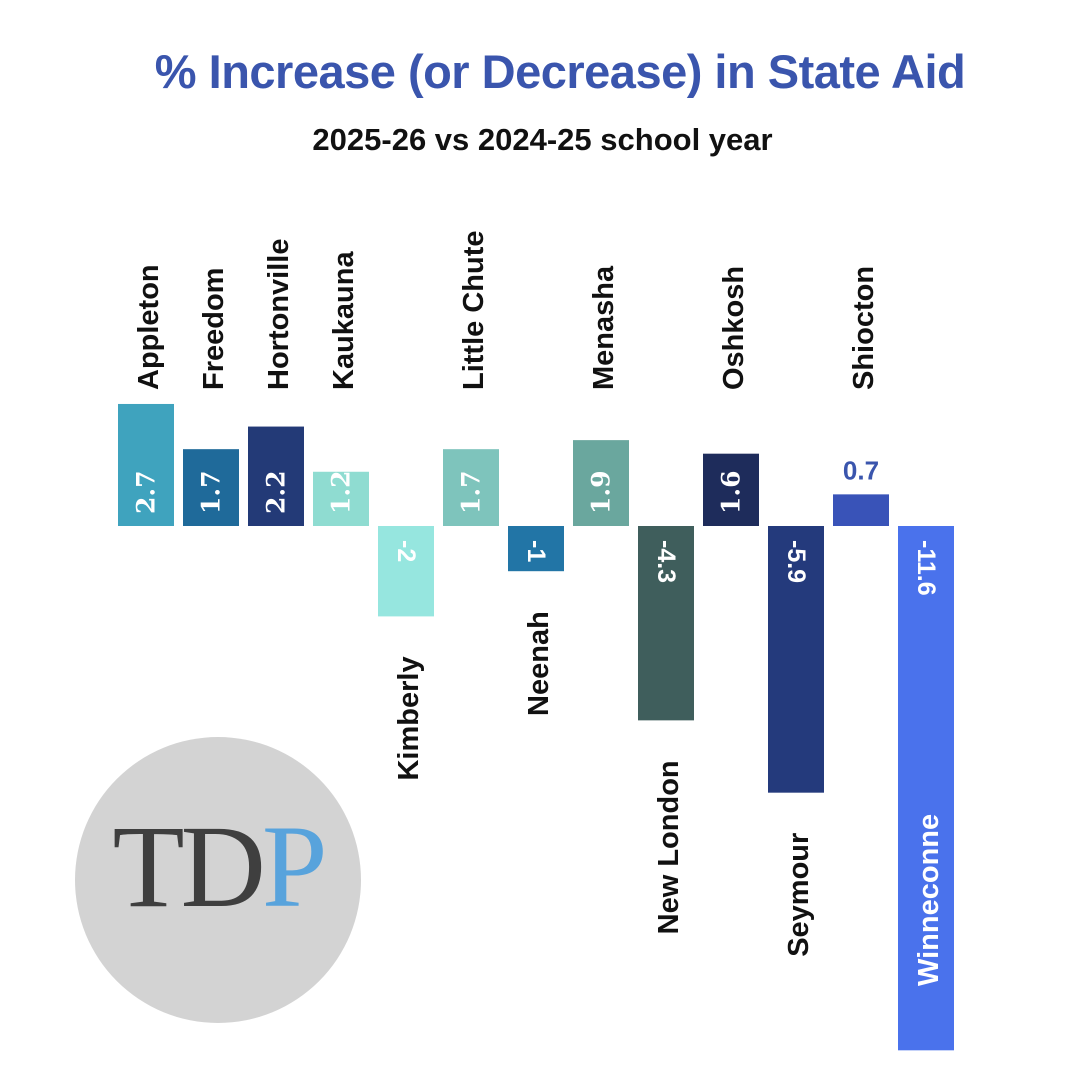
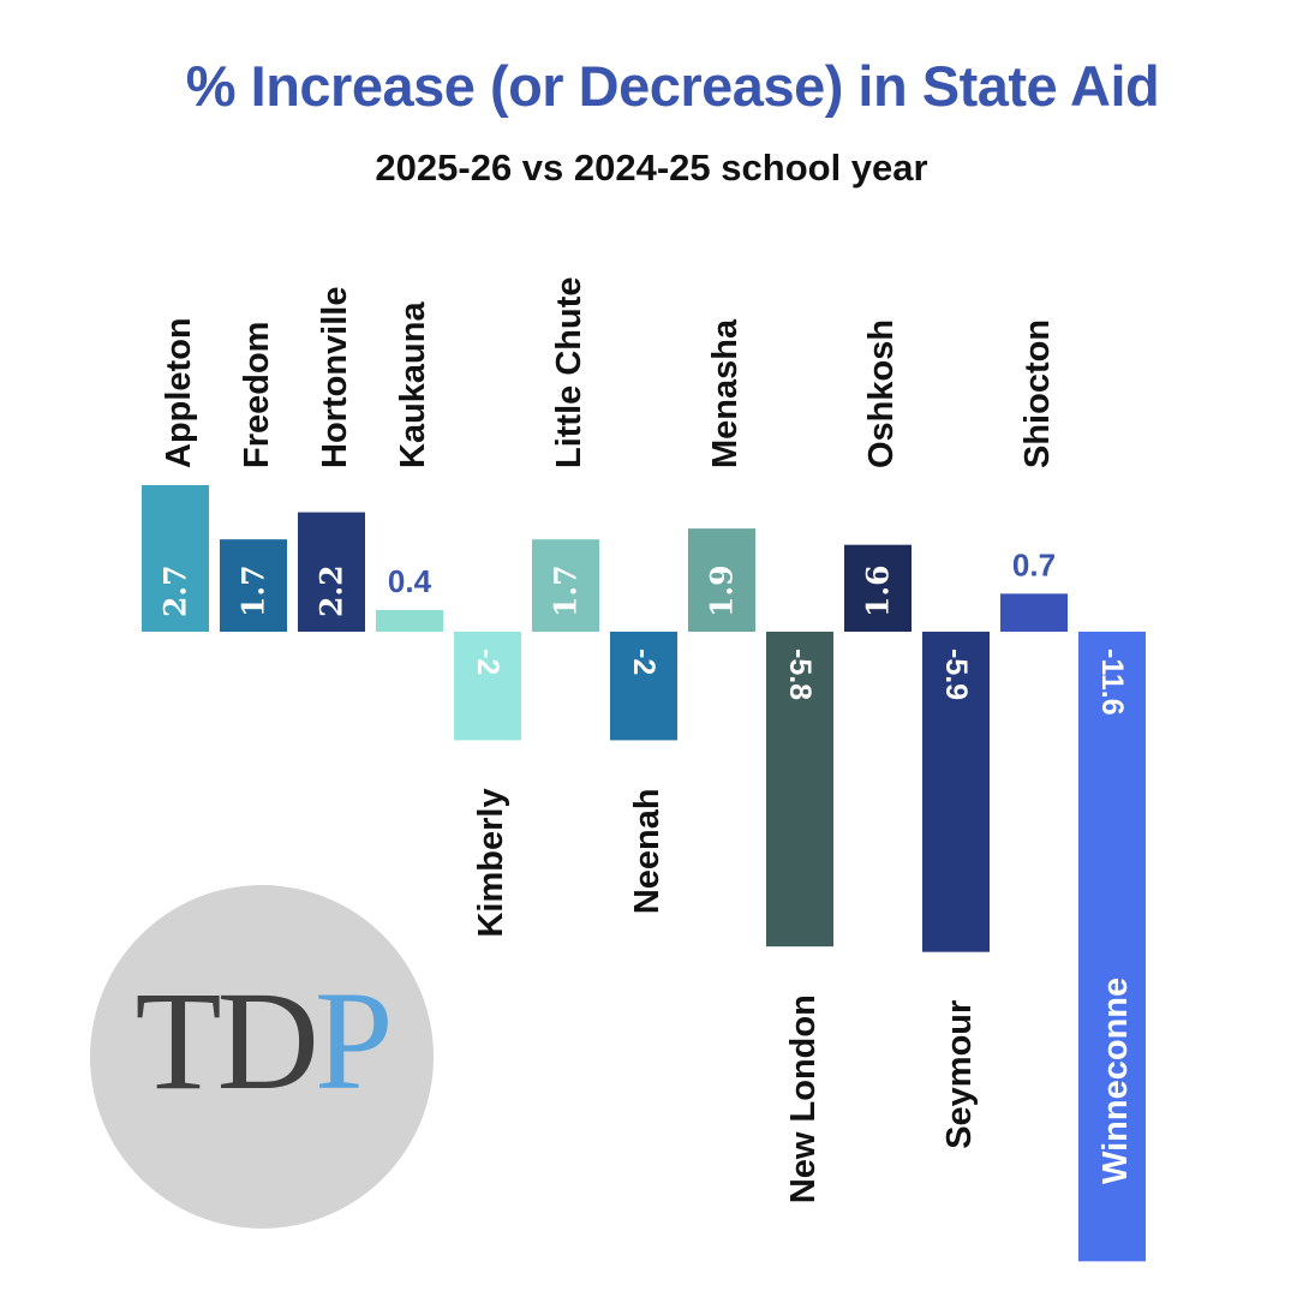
Kaukauna: 1.2 -> 0.4
Neenah: -1 -> -2
New London: -4.3 -> -5.8
